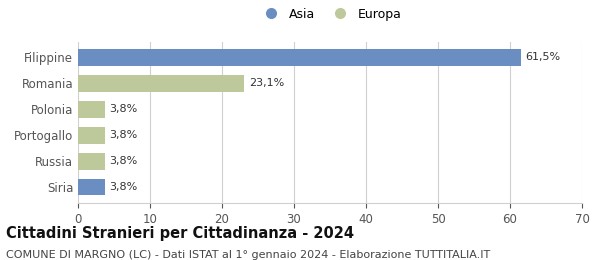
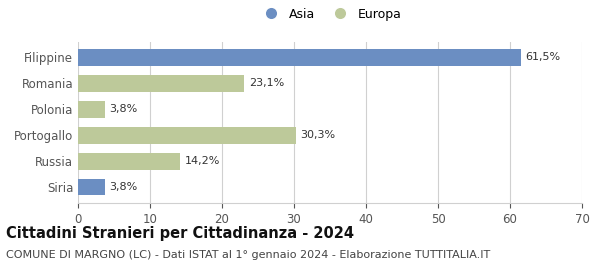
Portogallo: 3,8% -> 30,3%
Russia: 3,8% -> 14,2%
